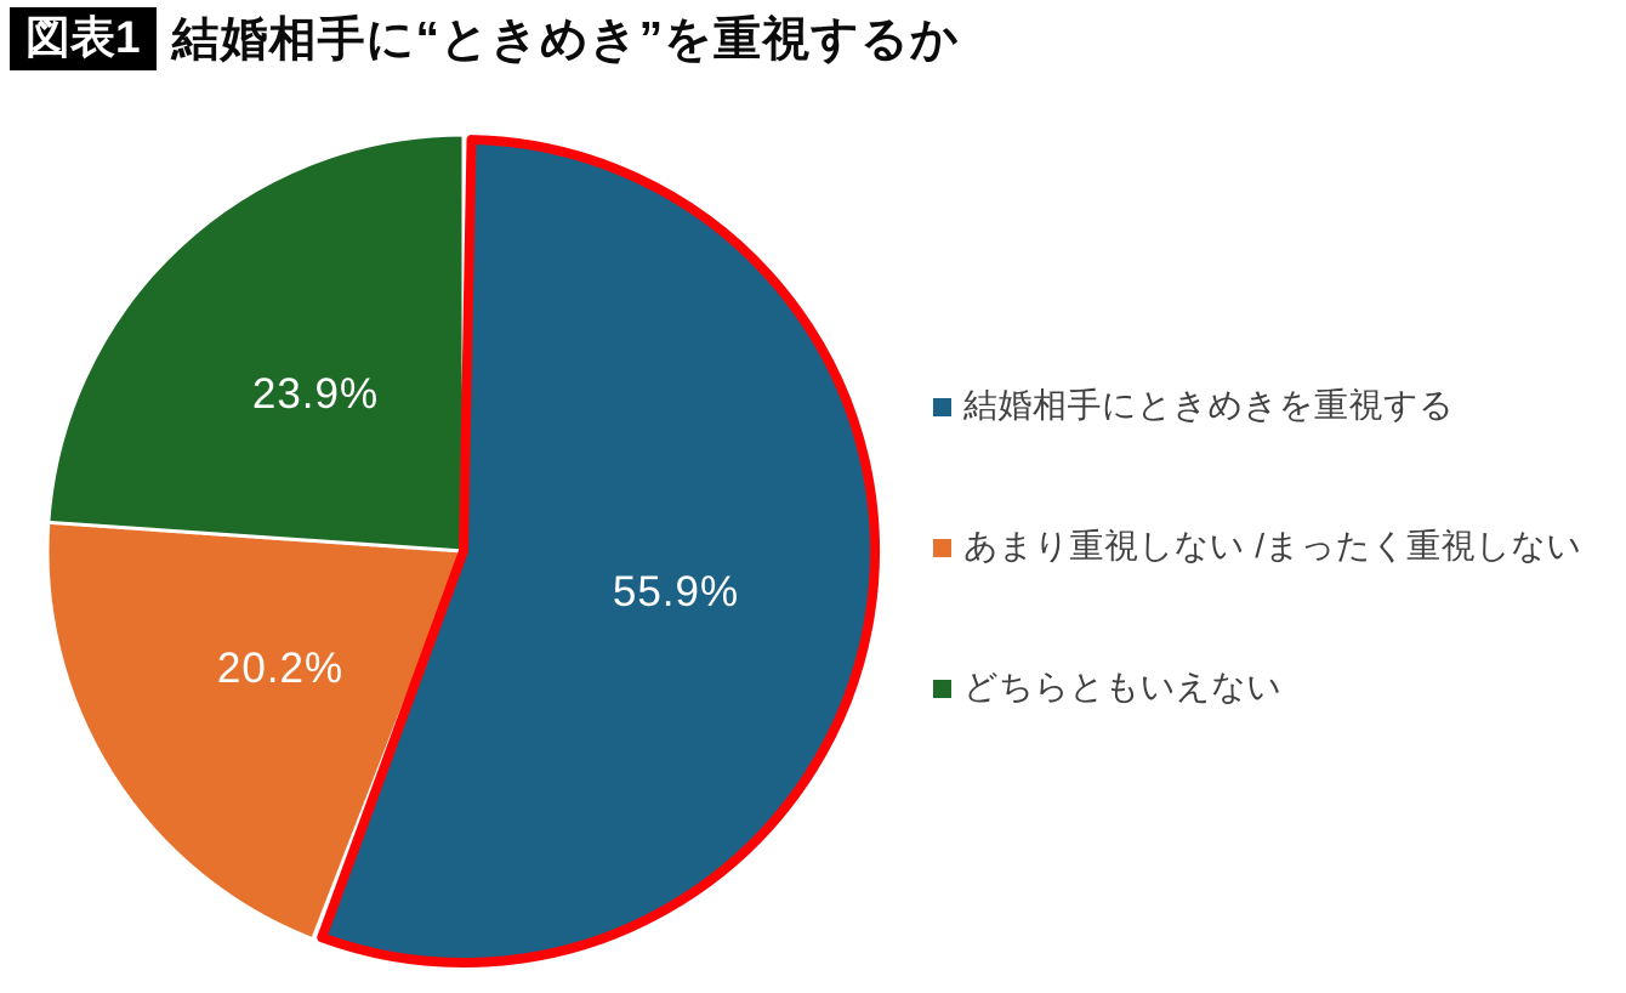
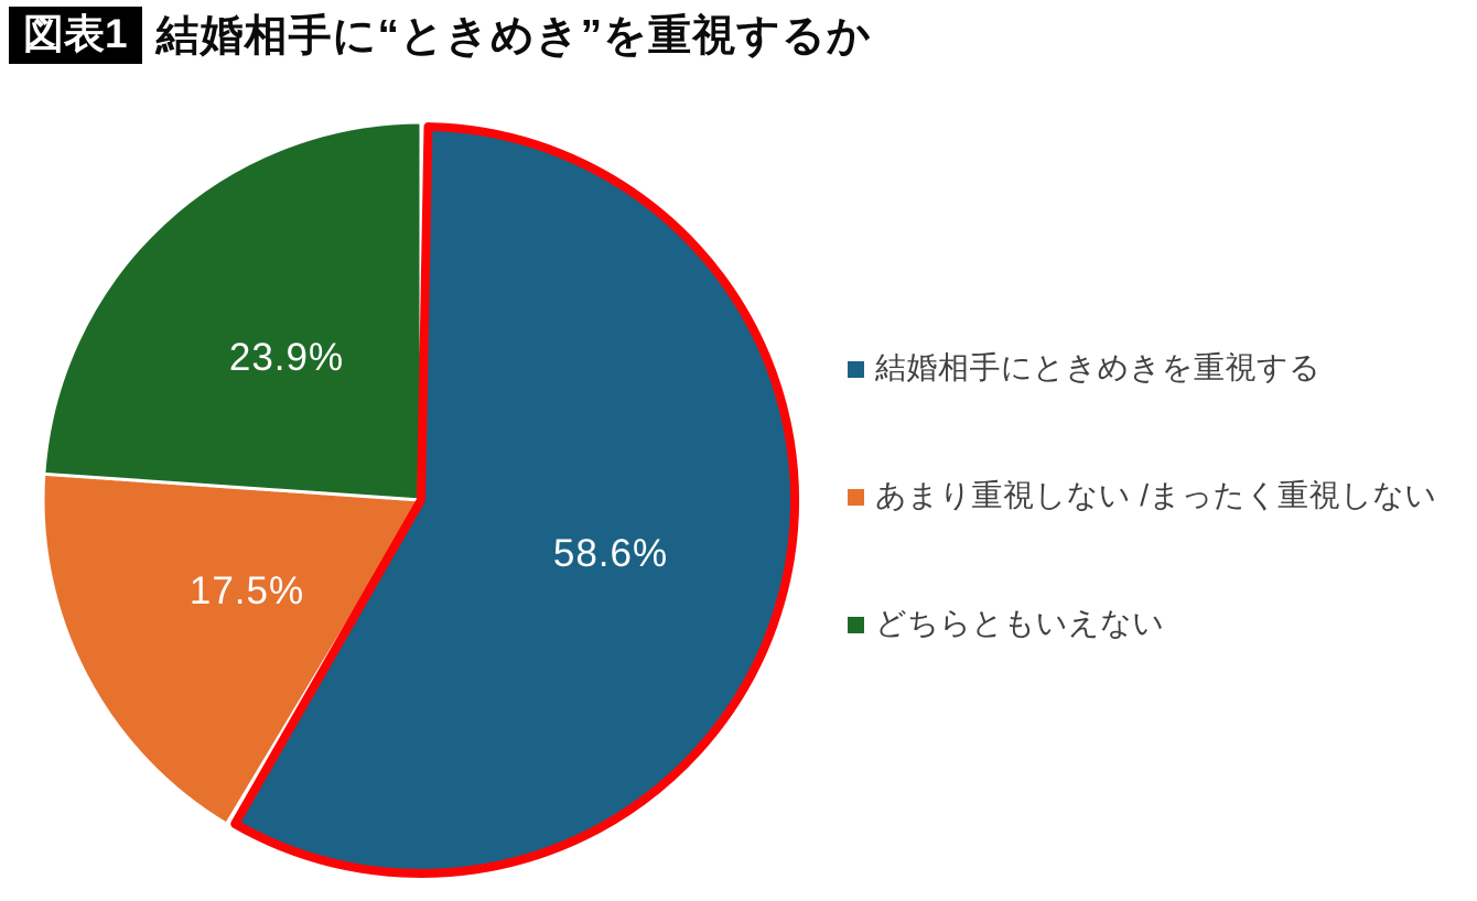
結婚相手にときめきを重視する: 55.9% -> 58.6%
あまり重視しない /まったく重視しない: 20.2% -> 17.5%
